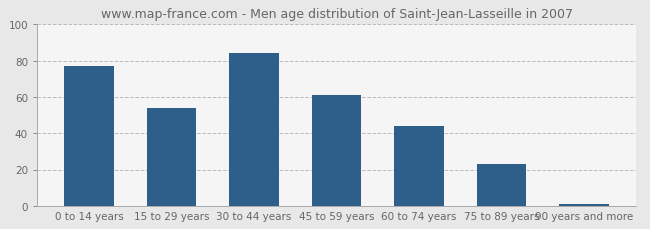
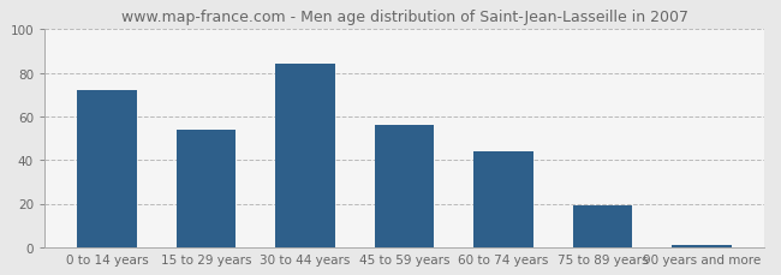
0 to 14 years: 77 -> 72
45 to 59 years: 61 -> 56
75 to 89 years: 23 -> 19
